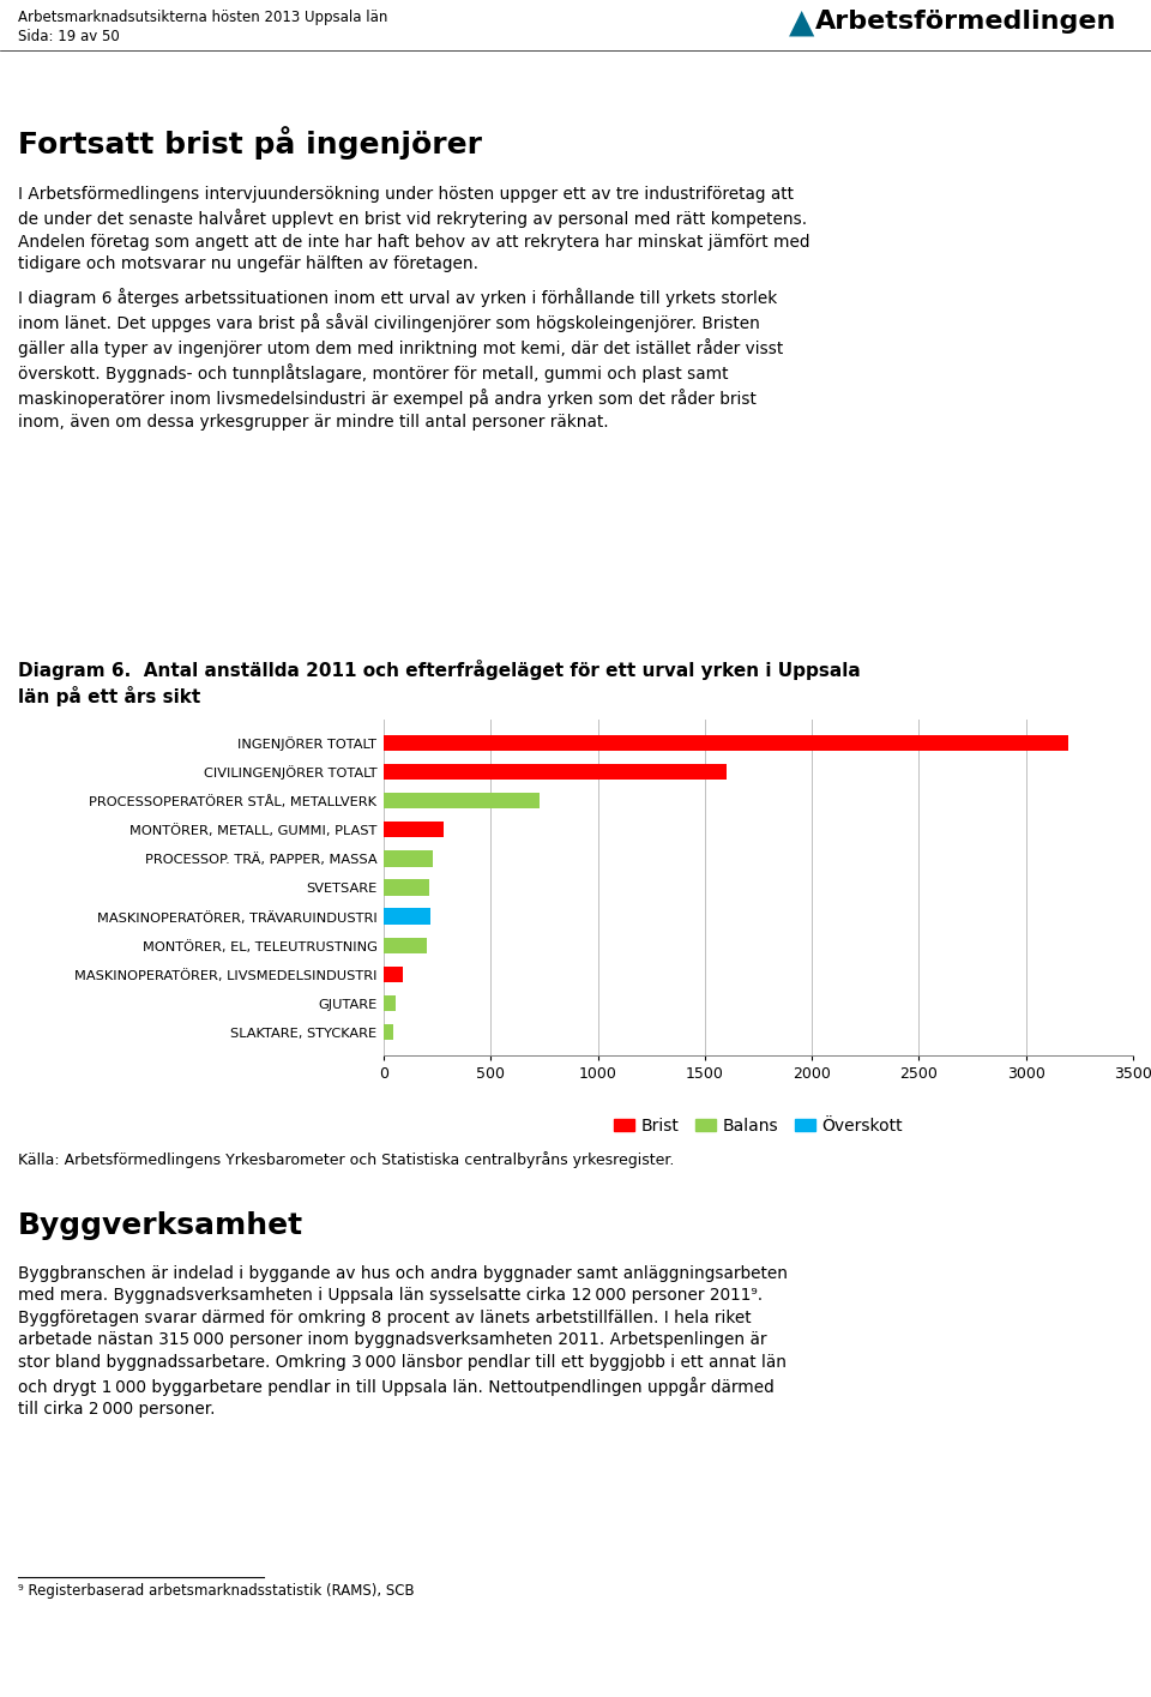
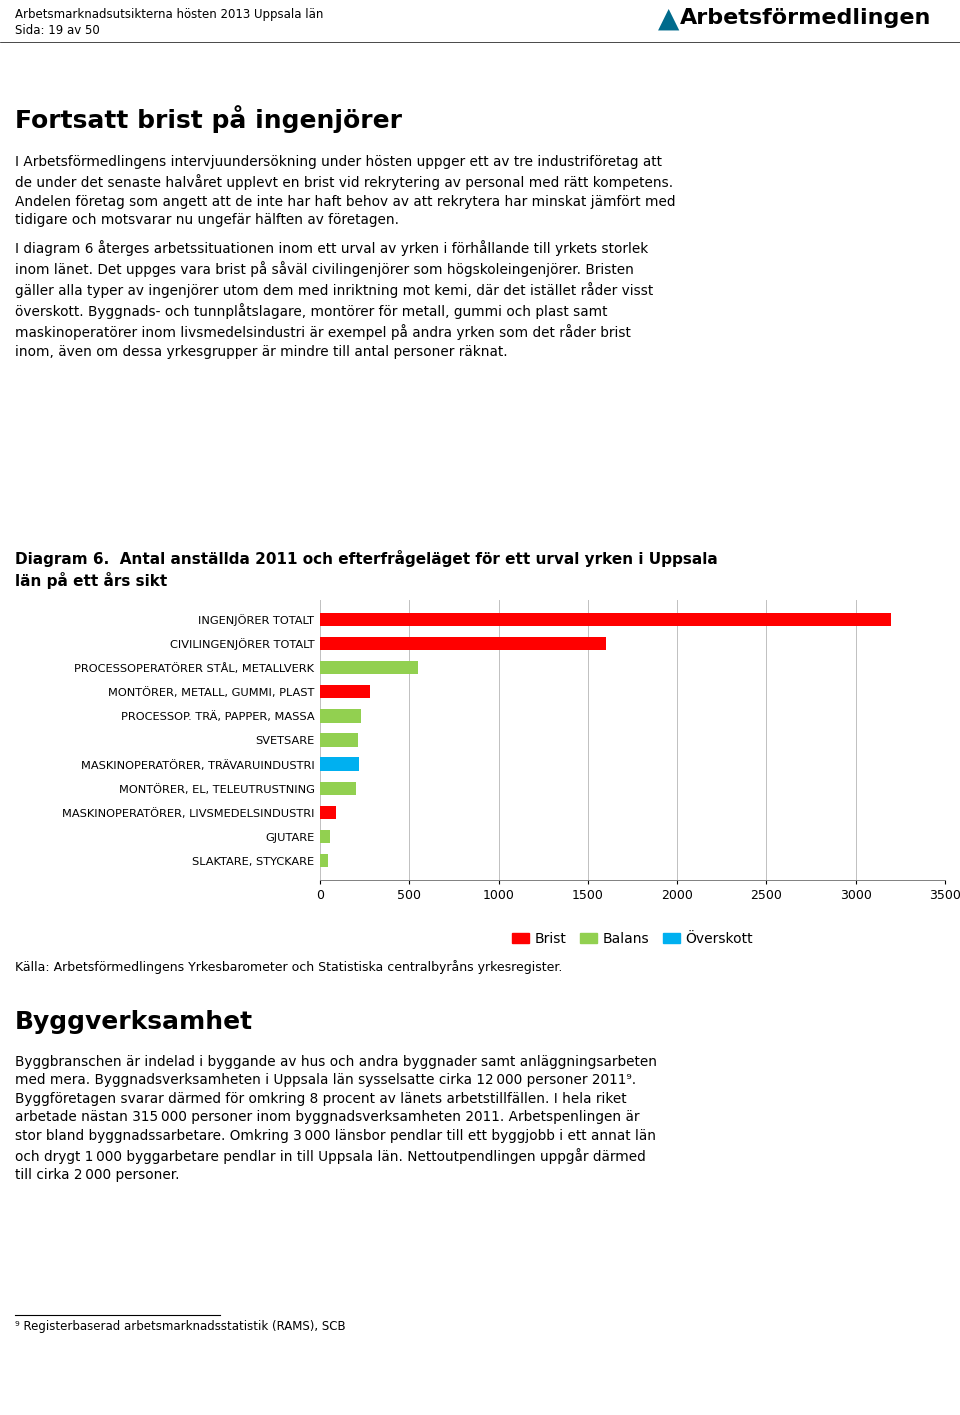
PROCESSOPERATÖRER STÅL, METALLVERK: 730 -> 550
